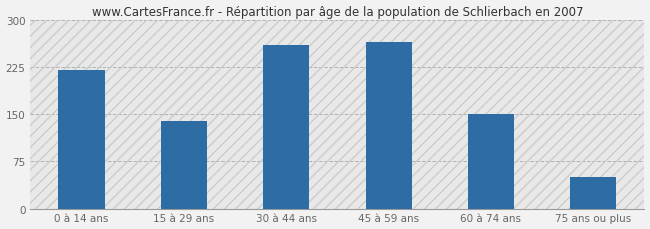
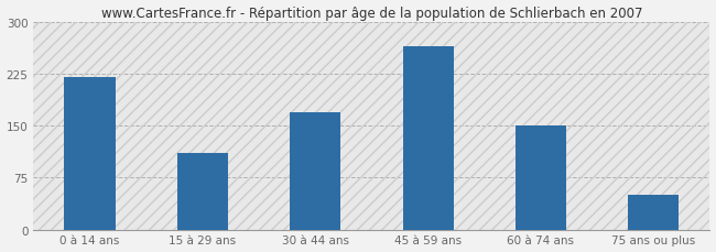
15 à 29 ans: 140 -> 110
30 à 44 ans: 260 -> 170
